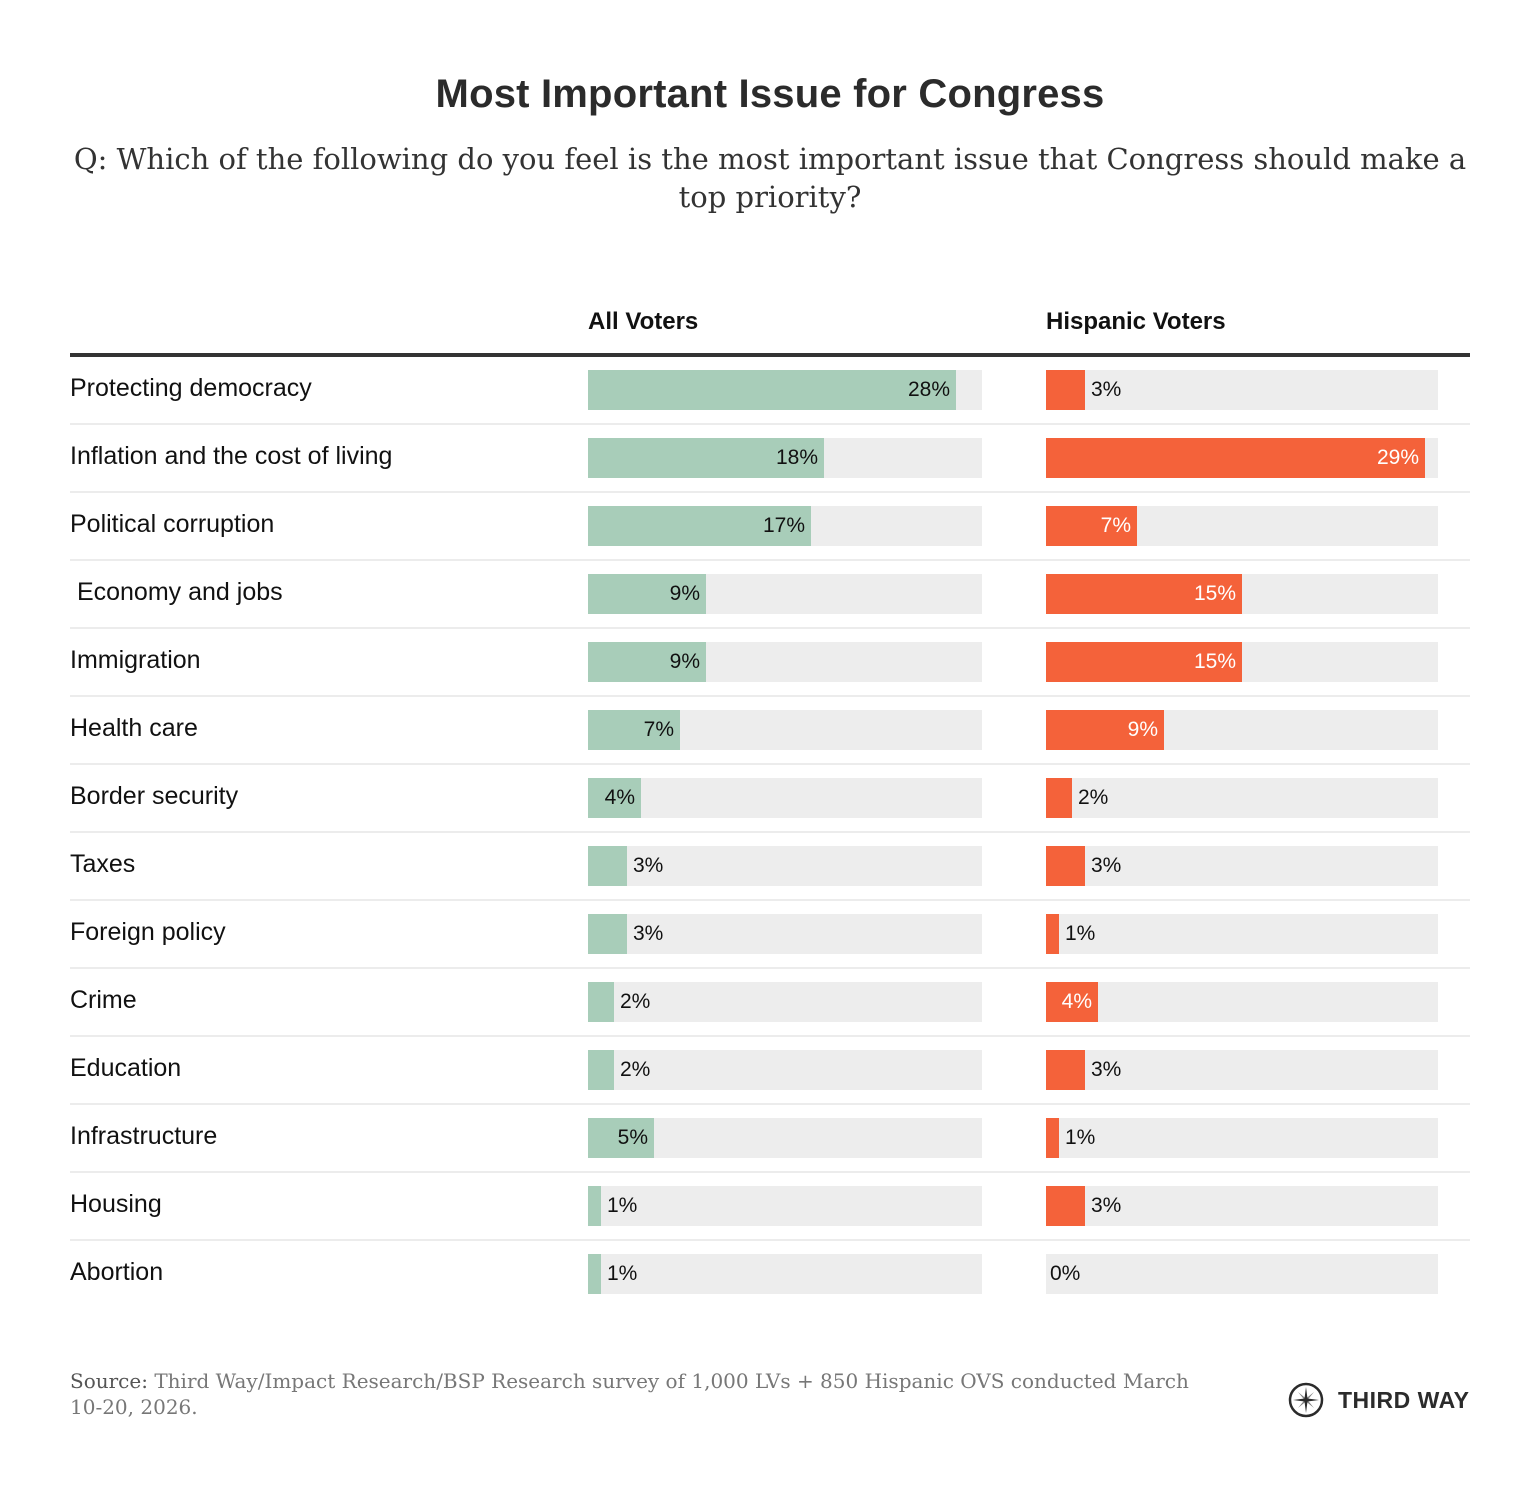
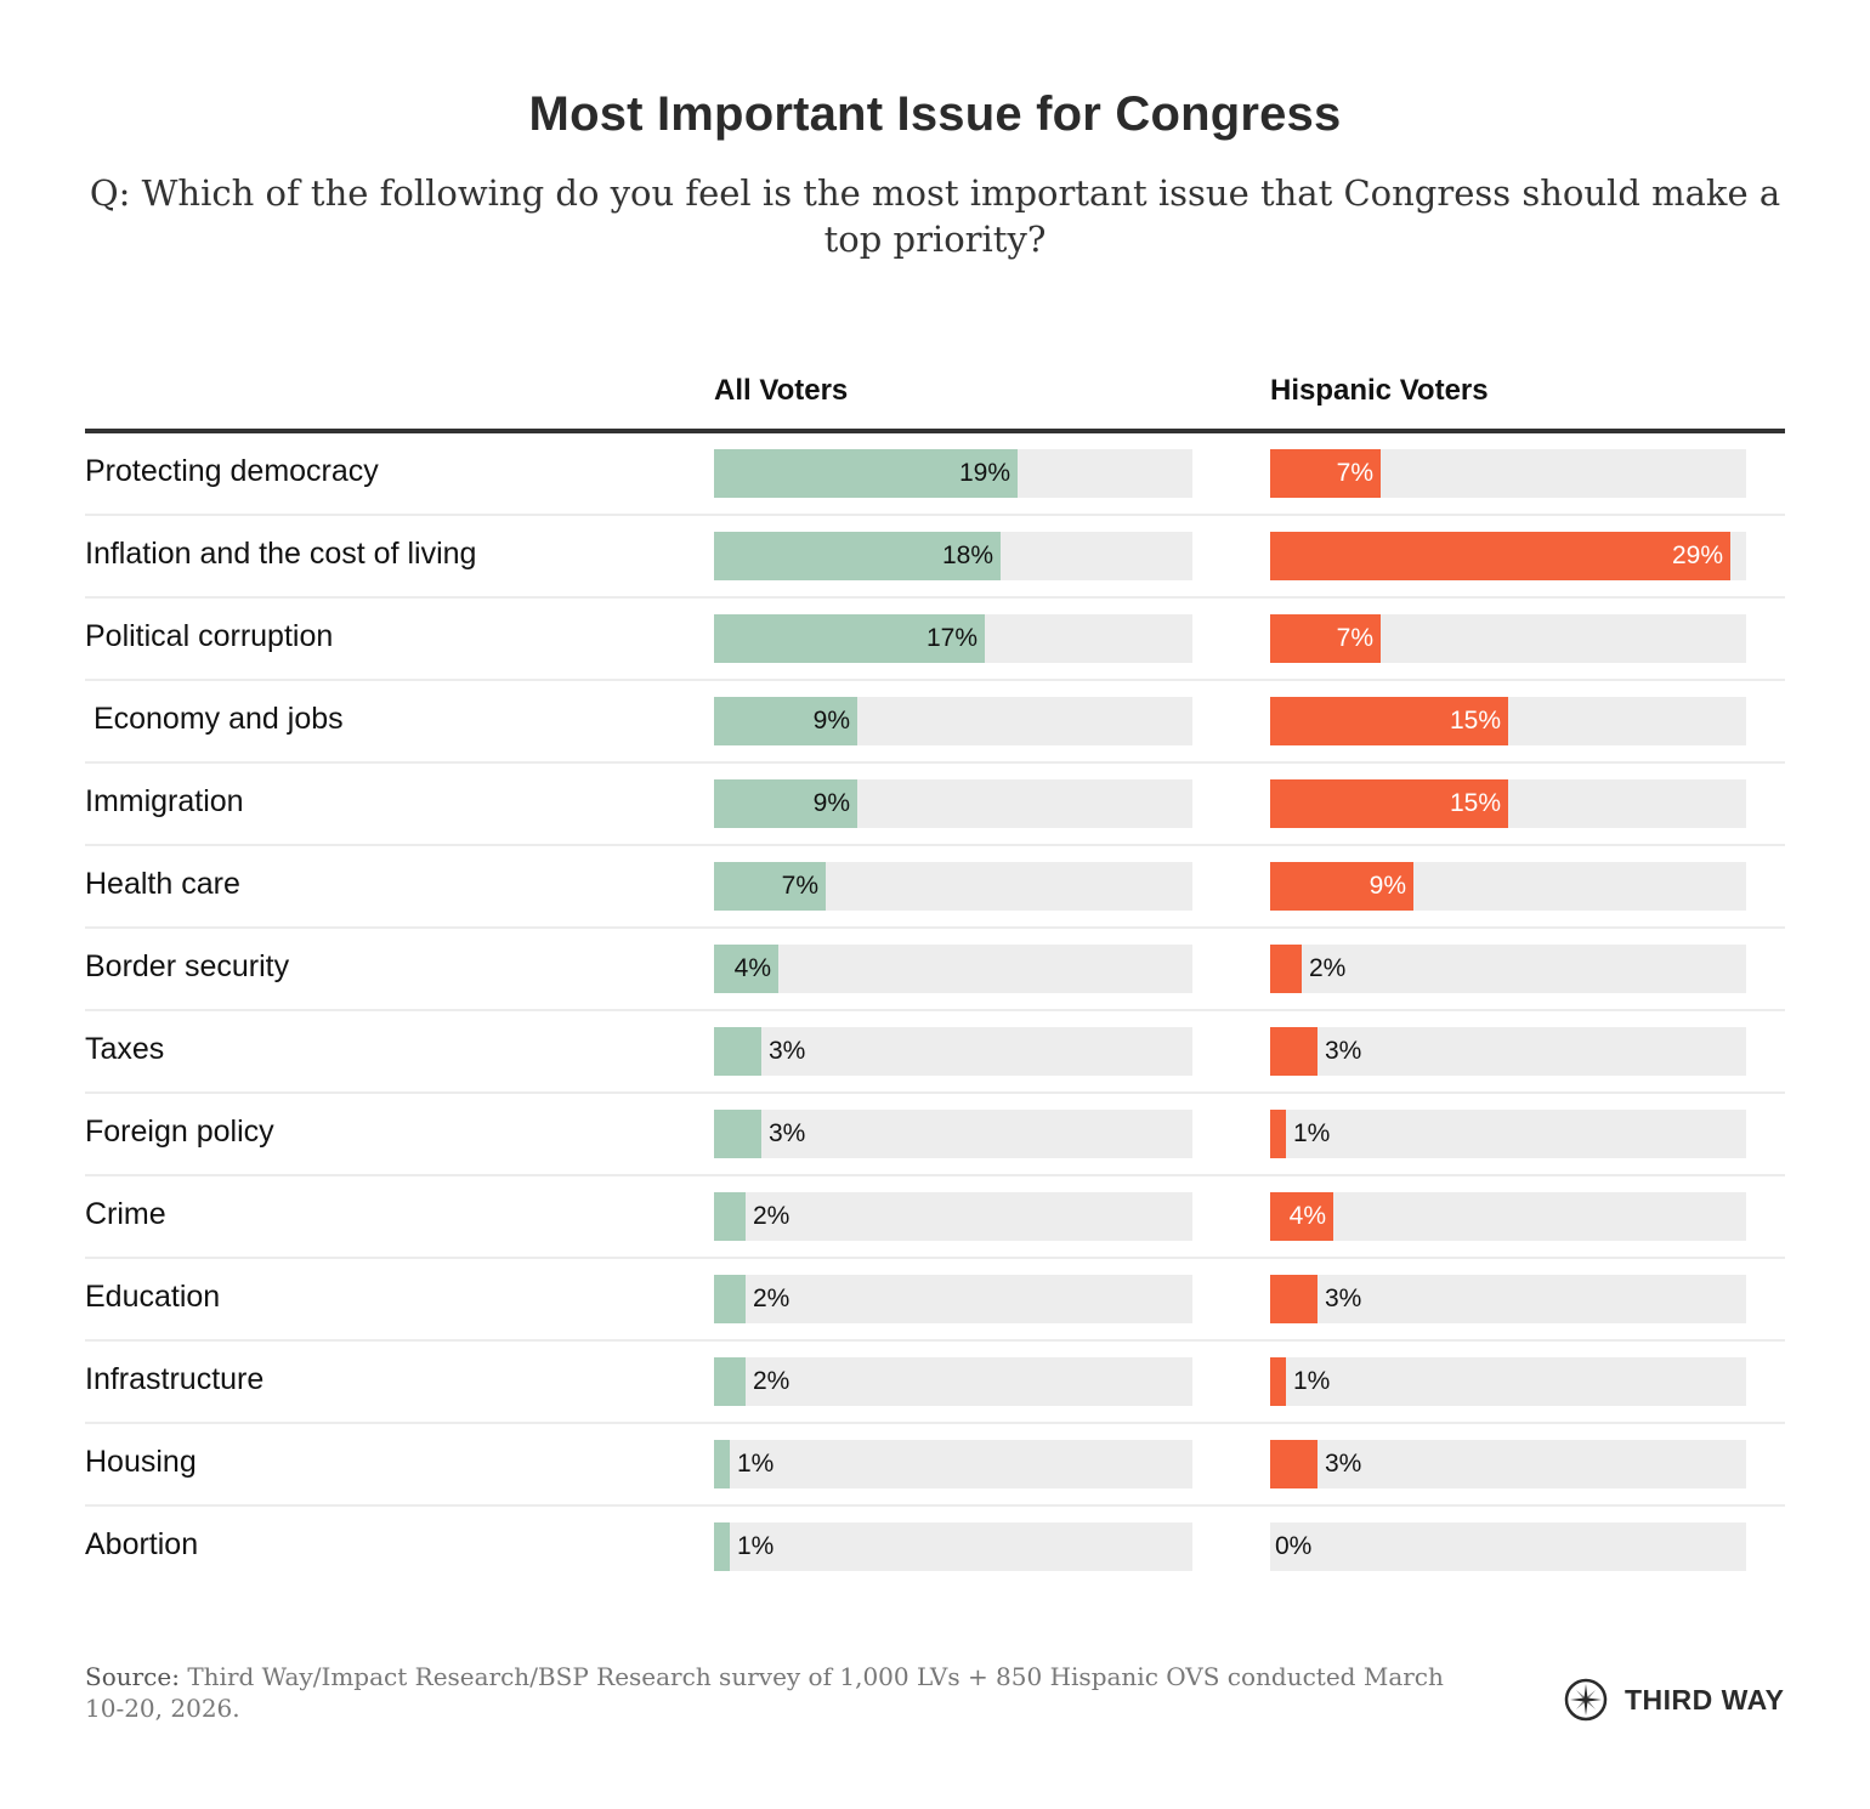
All Voters/Protecting democracy: 28% -> 19%
Hispanic Voters/Protecting democracy: 3% -> 7%
All Voters/Infrastructure: 5% -> 2%
